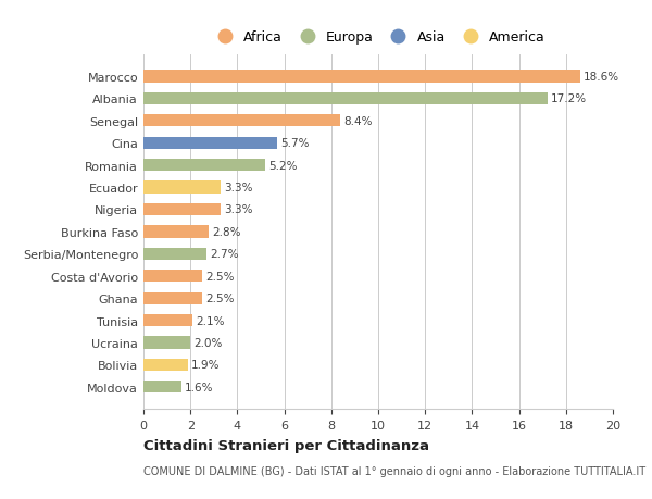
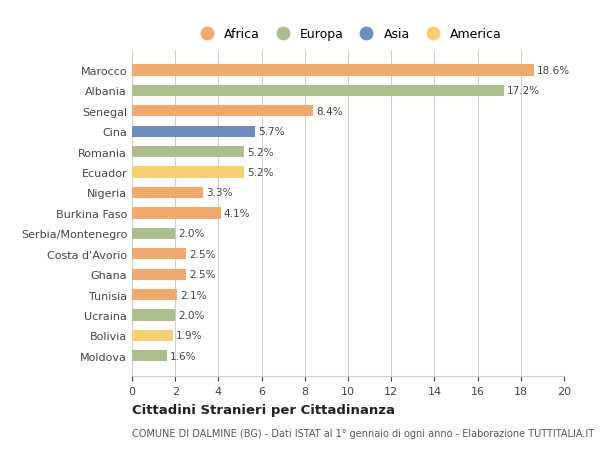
Ecuador: 3.3% -> 5.2%
Burkina Faso: 2.8% -> 4.1%
Serbia/Montenegro: 2.7% -> 2.0%
